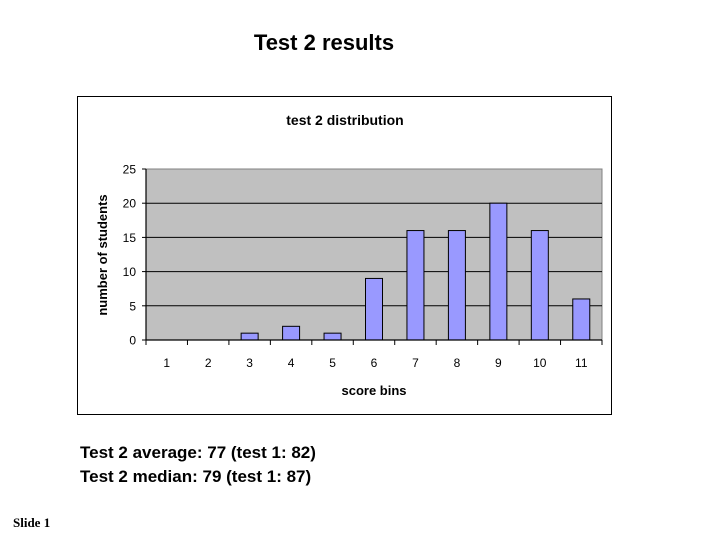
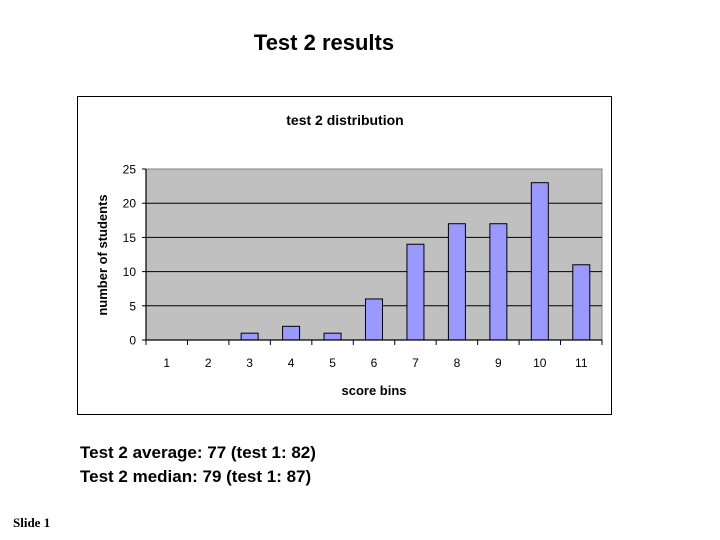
6: 9 -> 6
7: 16 -> 14
8: 16 -> 17
9: 20 -> 17
10: 16 -> 23
11: 6 -> 11
